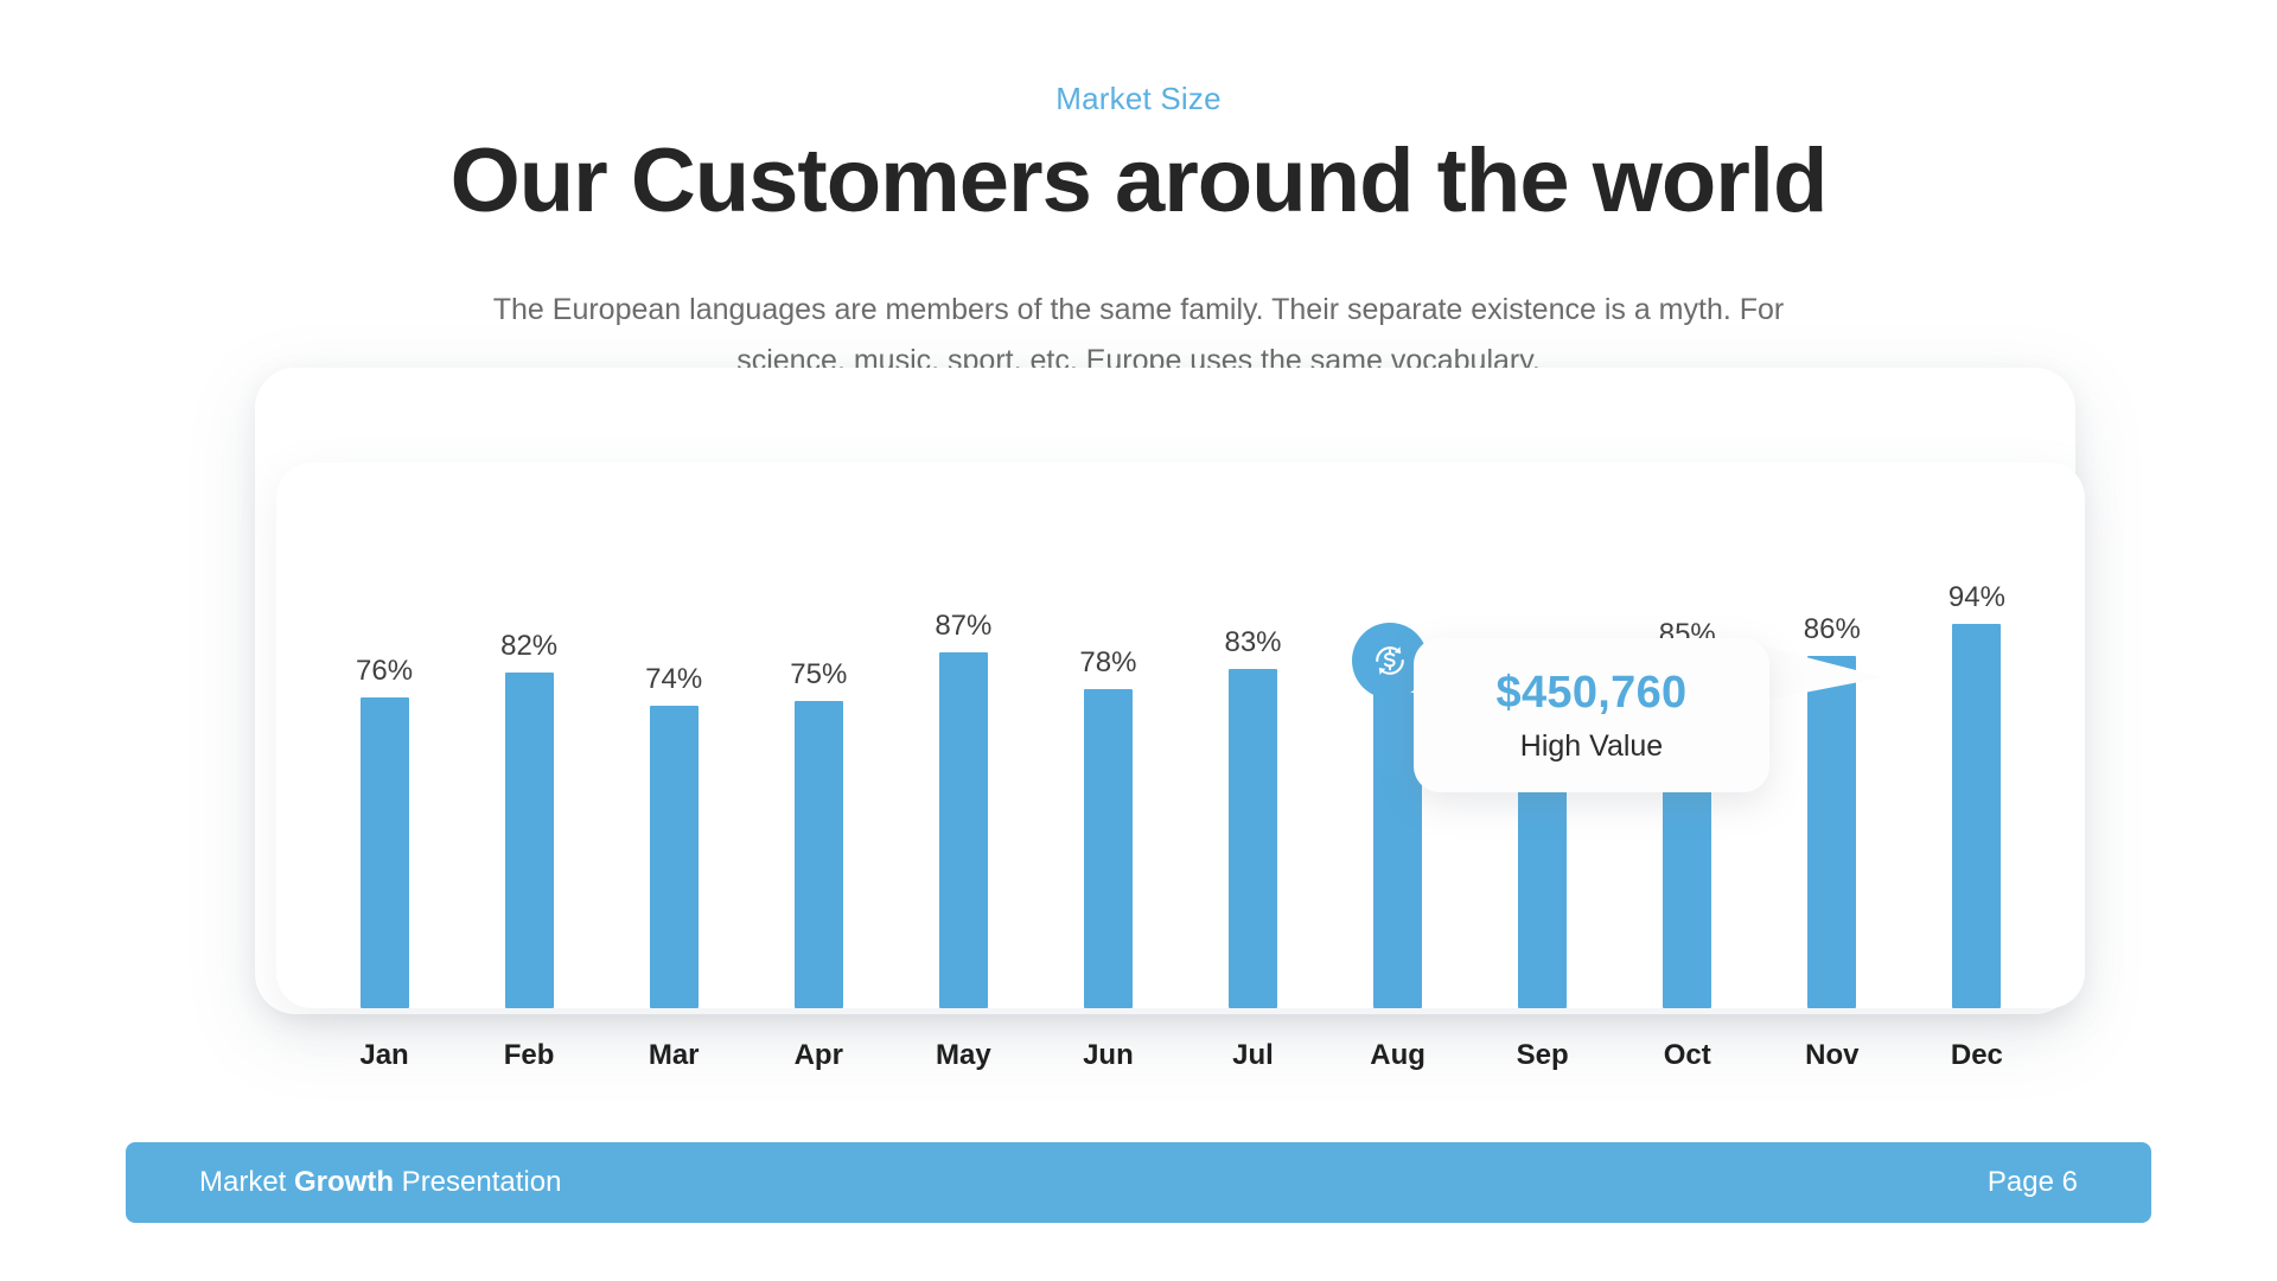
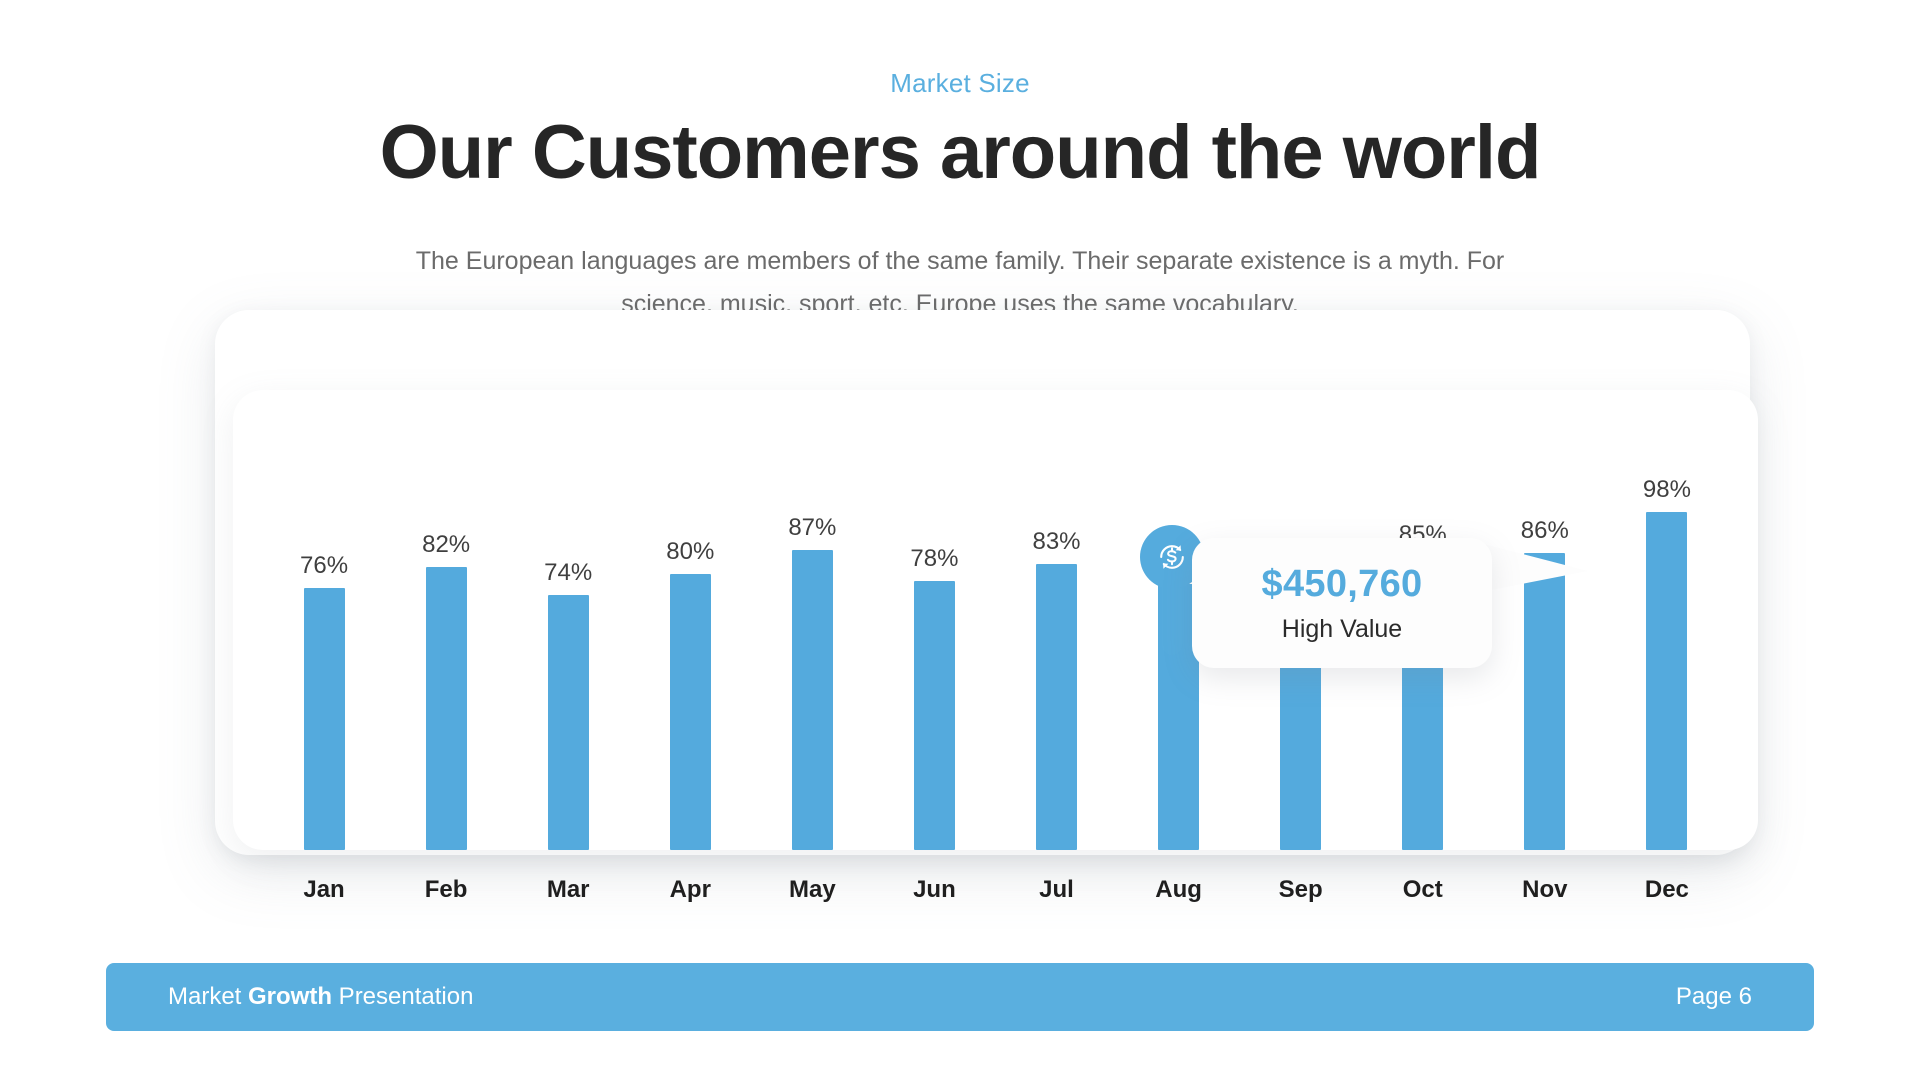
Apr: 75% -> 80%
Dec: 94% -> 98%
